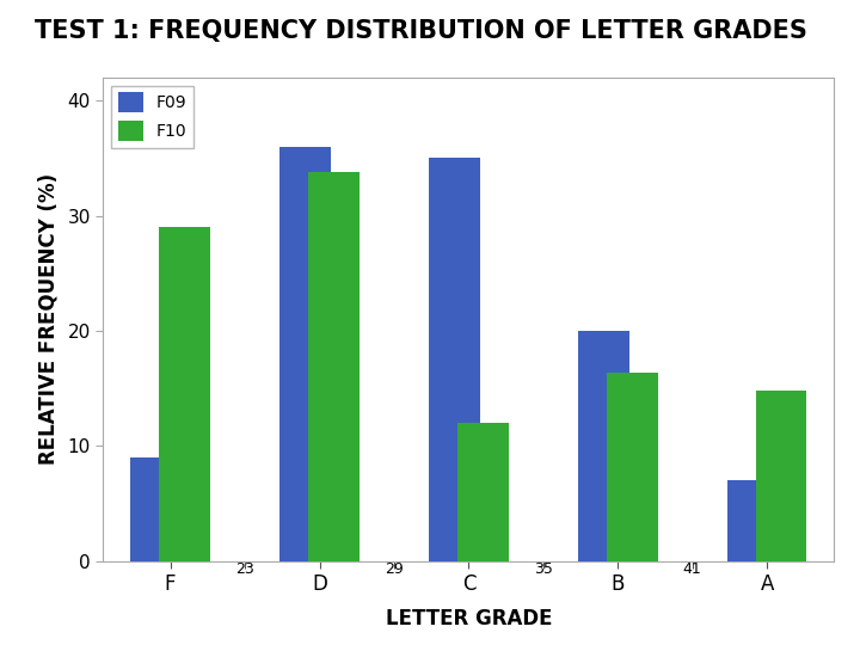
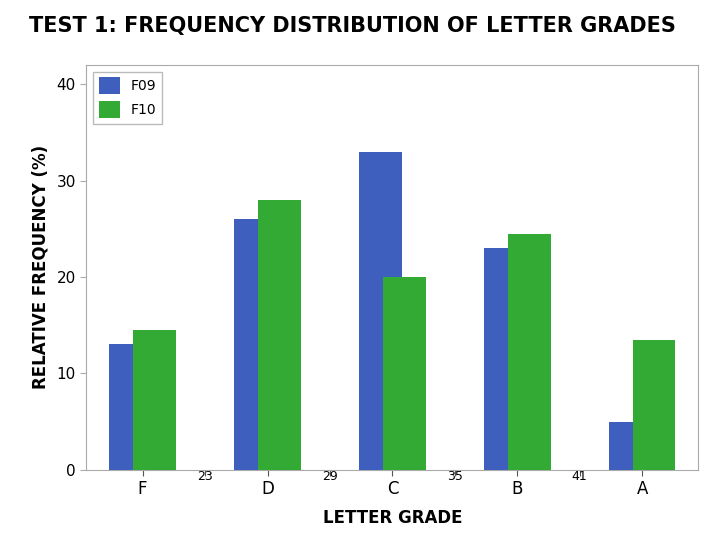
F09/F: 9 -> 13
F10/F: 29.0 -> 14.5
F09/D: 36 -> 26
F10/D: 33.8 -> 28.0
F09/C: 35 -> 33
F10/C: 12.0 -> 20.0
F09/B: 20 -> 23
F10/B: 16.4 -> 24.5
F09/A: 7 -> 5
F10/A: 14.8 -> 13.5
